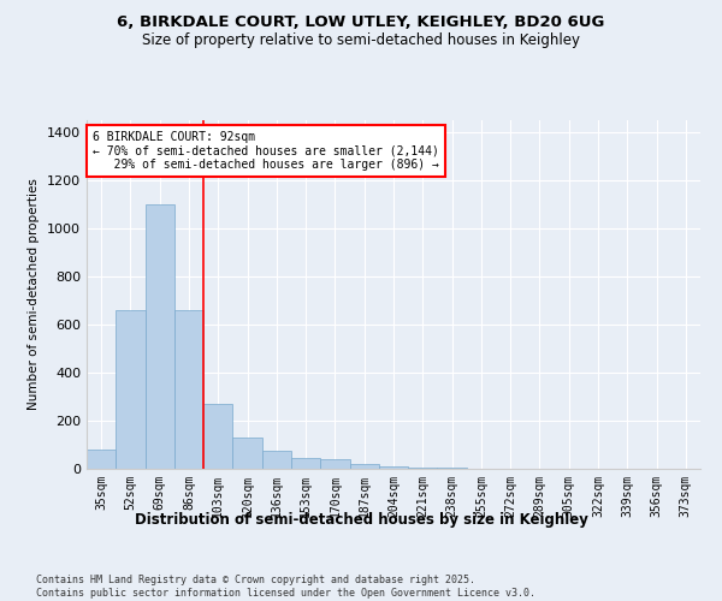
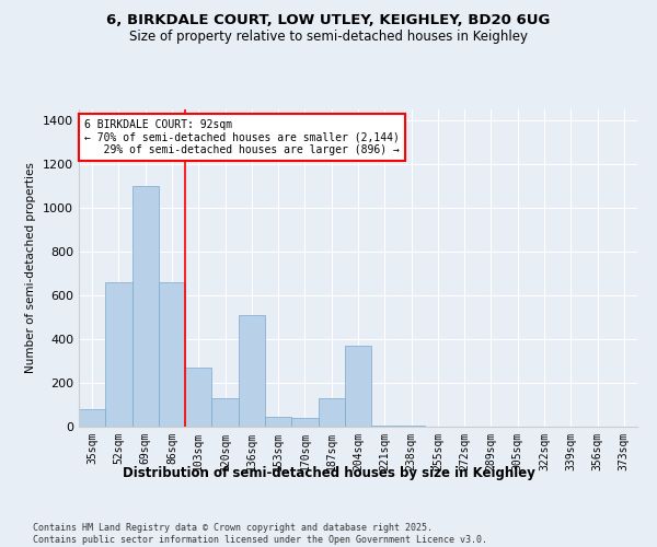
136sqm: 80 -> 510
187sqm: 20 -> 130
204sqm: 10 -> 370
